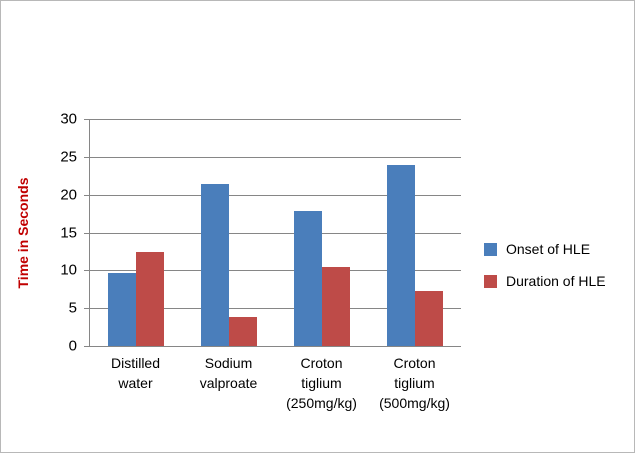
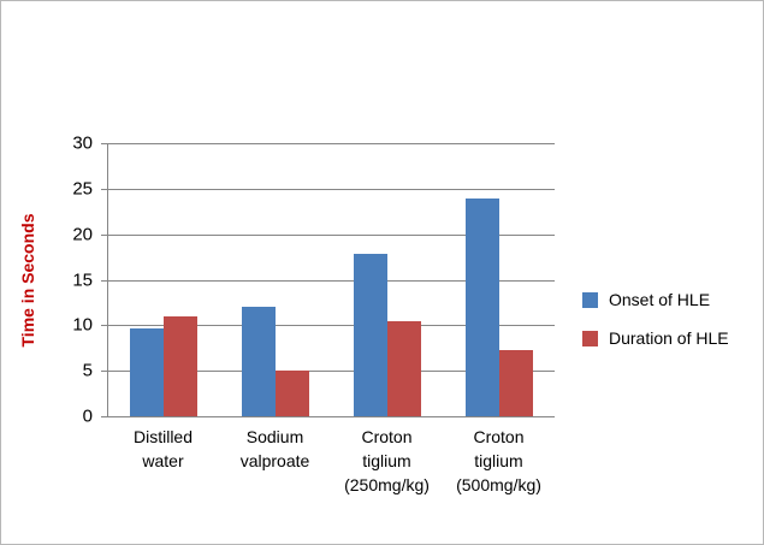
Duration of HLE/Distilled water: 12 -> 11
Onset of HLE/Sodium valproate: 21 -> 12
Duration of HLE/Sodium valproate: 4 -> 5
